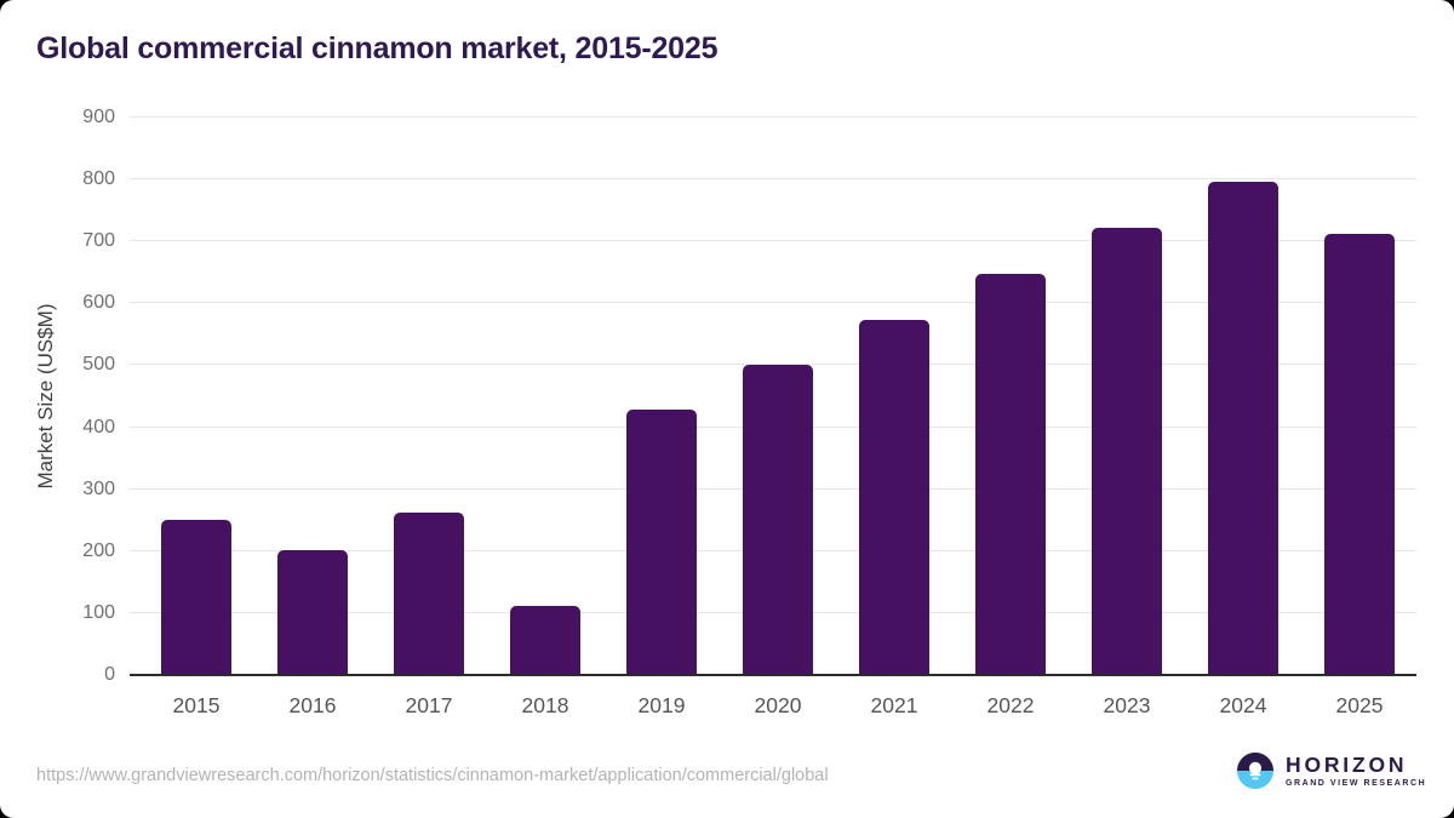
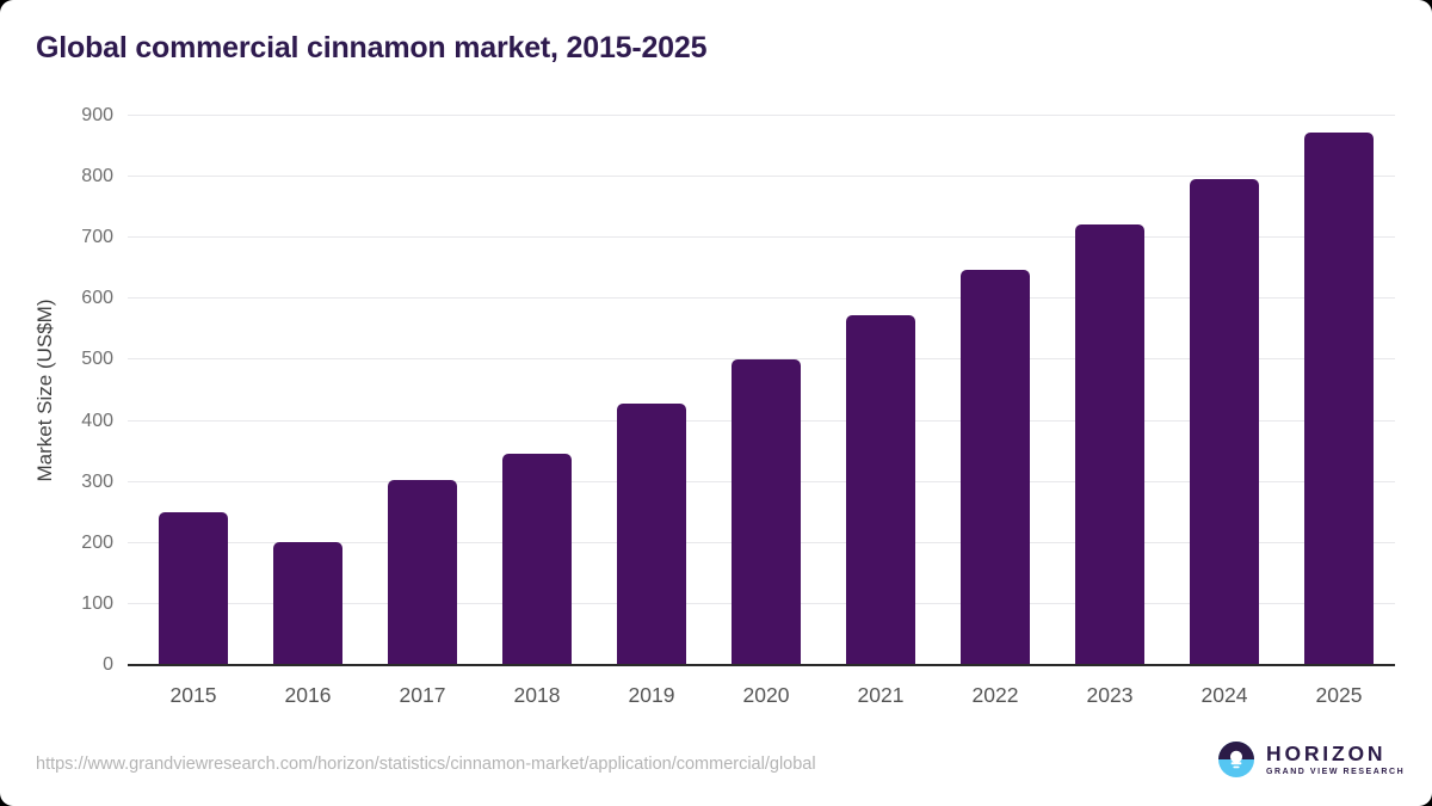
2017: 260 -> 300
2018: 110 -> 340
2025: 710 -> 870
